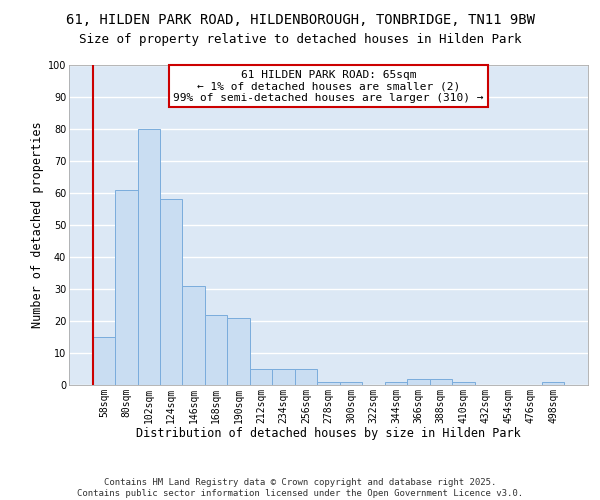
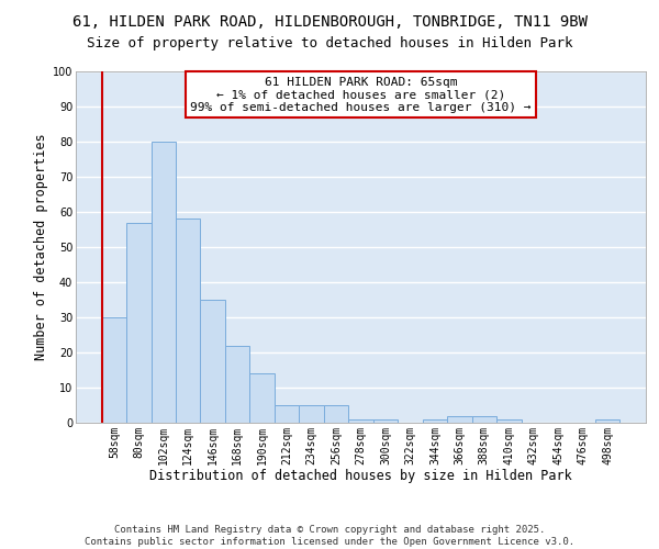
58sqm: 15 -> 30
80sqm: 61 -> 57
146sqm: 31 -> 35
190sqm: 21 -> 14
